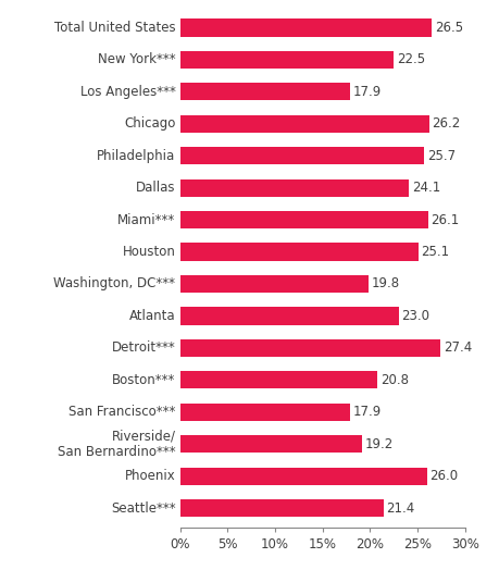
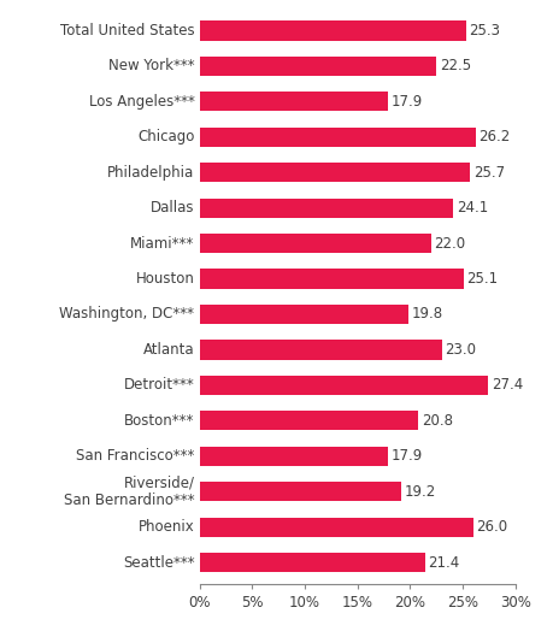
Total United States: 26.5 -> 25.3
Miami***: 26.1 -> 22.0
